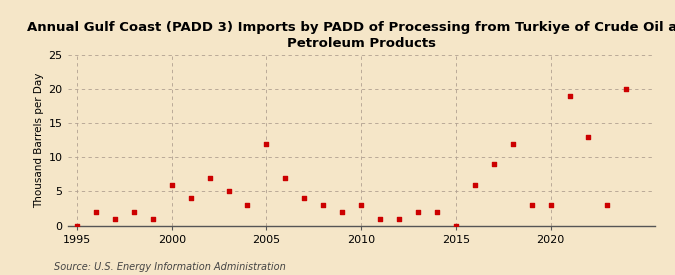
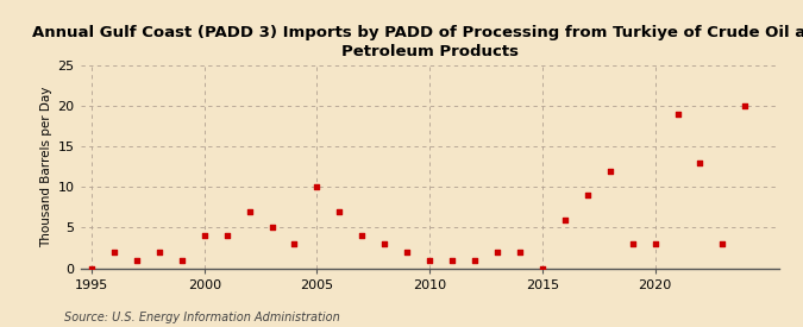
2000: 6 -> 4
2005: 12 -> 10
2010: 3 -> 1
